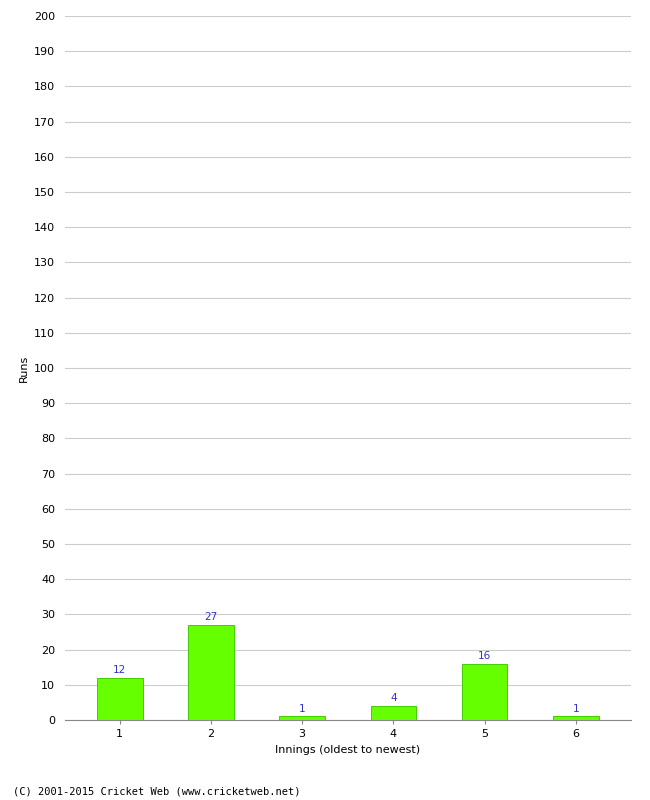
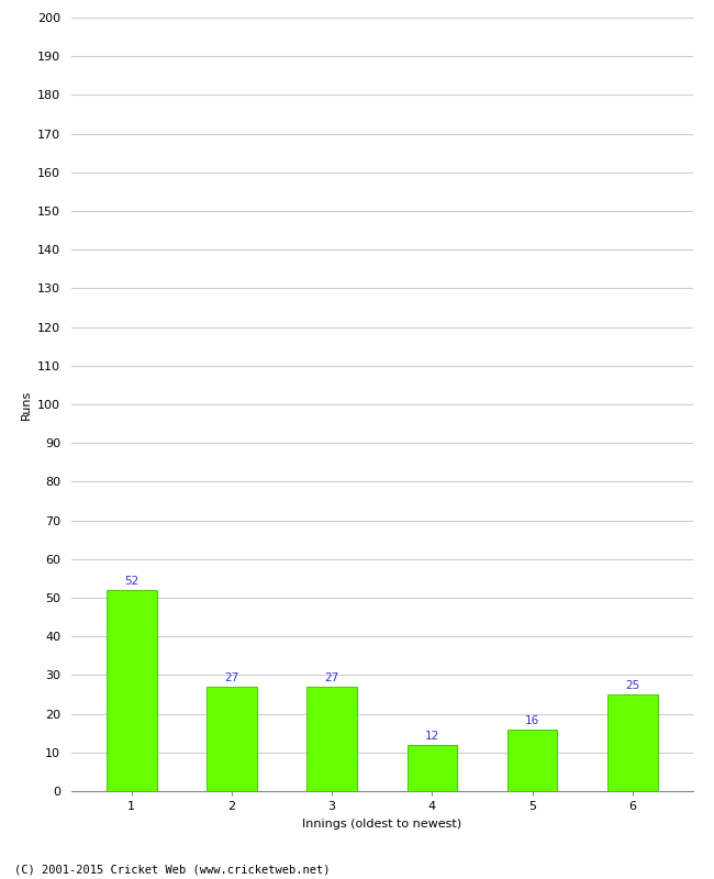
1: 12 -> 52
3: 1 -> 27
4: 4 -> 12
6: 1 -> 25
